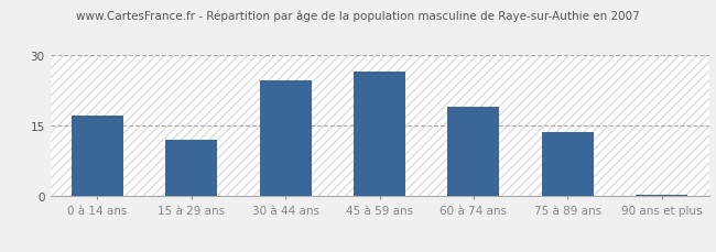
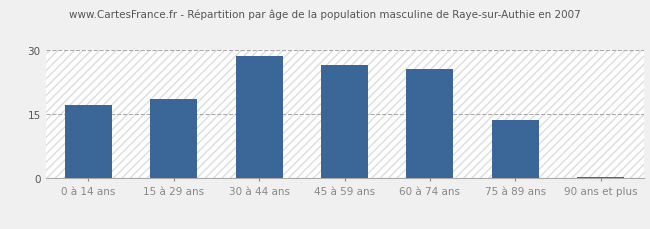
15 à 29 ans: 12.0 -> 18.5
30 à 44 ans: 24.5 -> 28.5
60 à 74 ans: 19.0 -> 25.5
